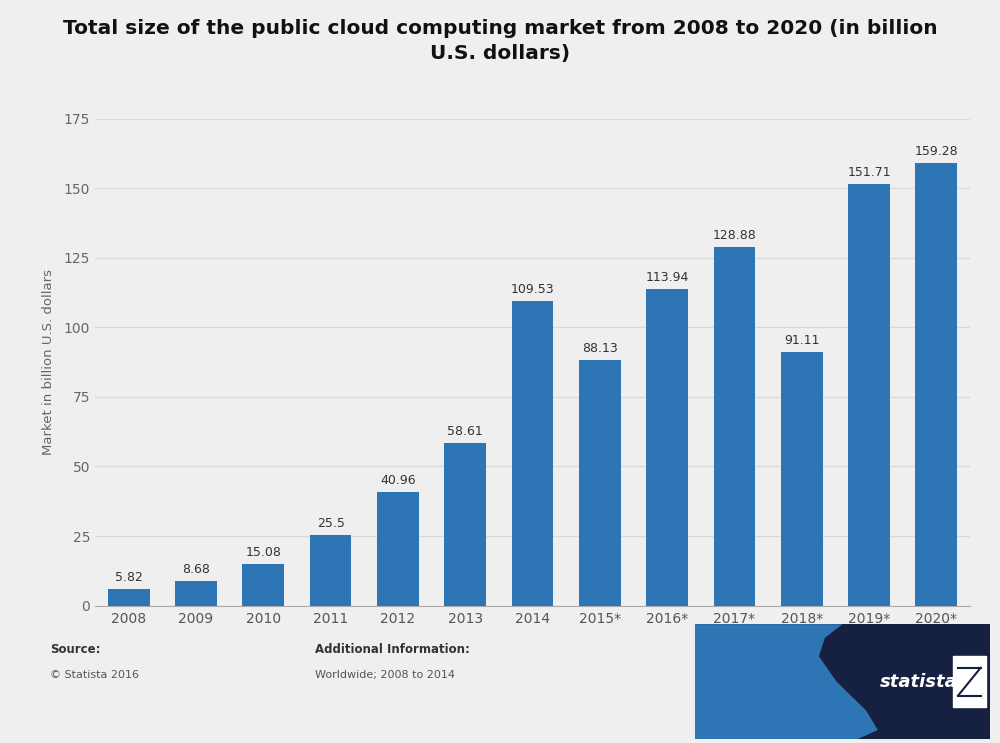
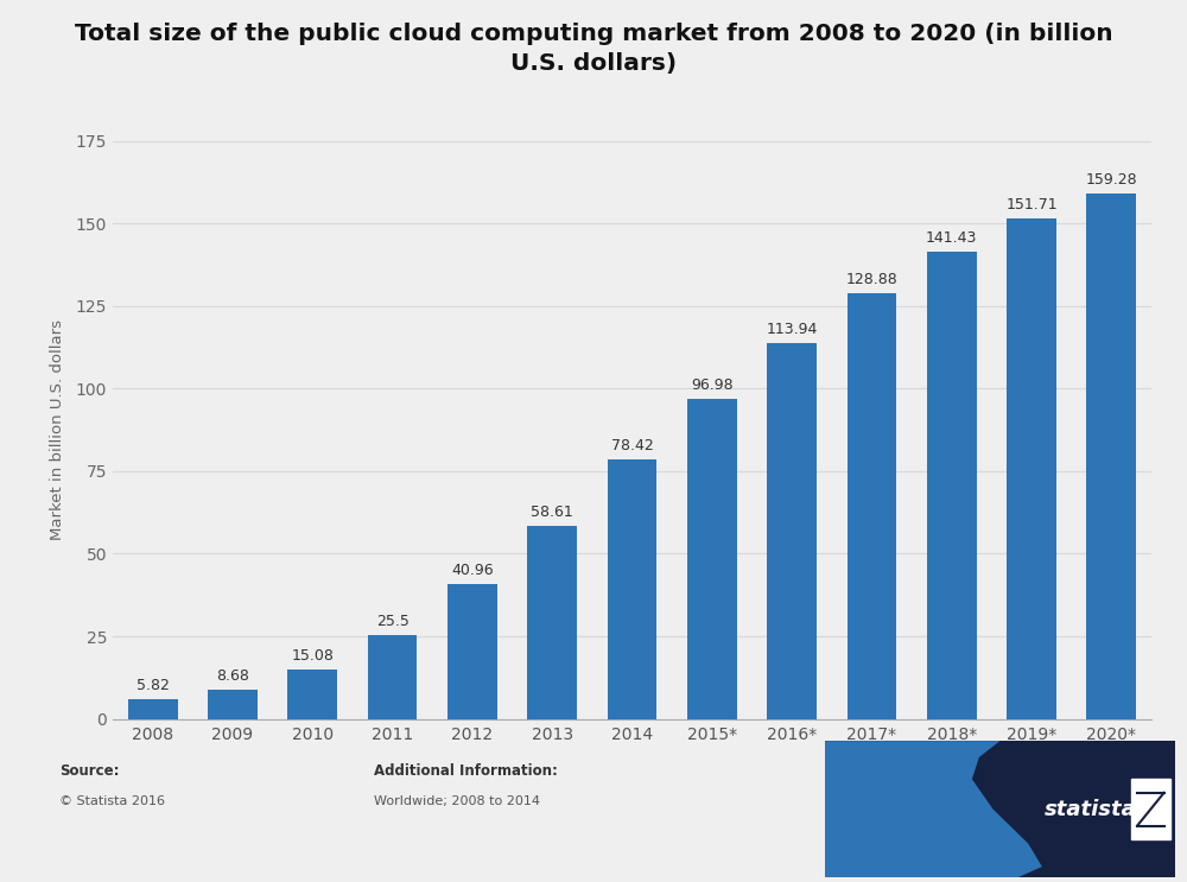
2014: 109.53 -> 78.42
2015*: 88.13 -> 96.98
2018*: 91.11 -> 141.43
